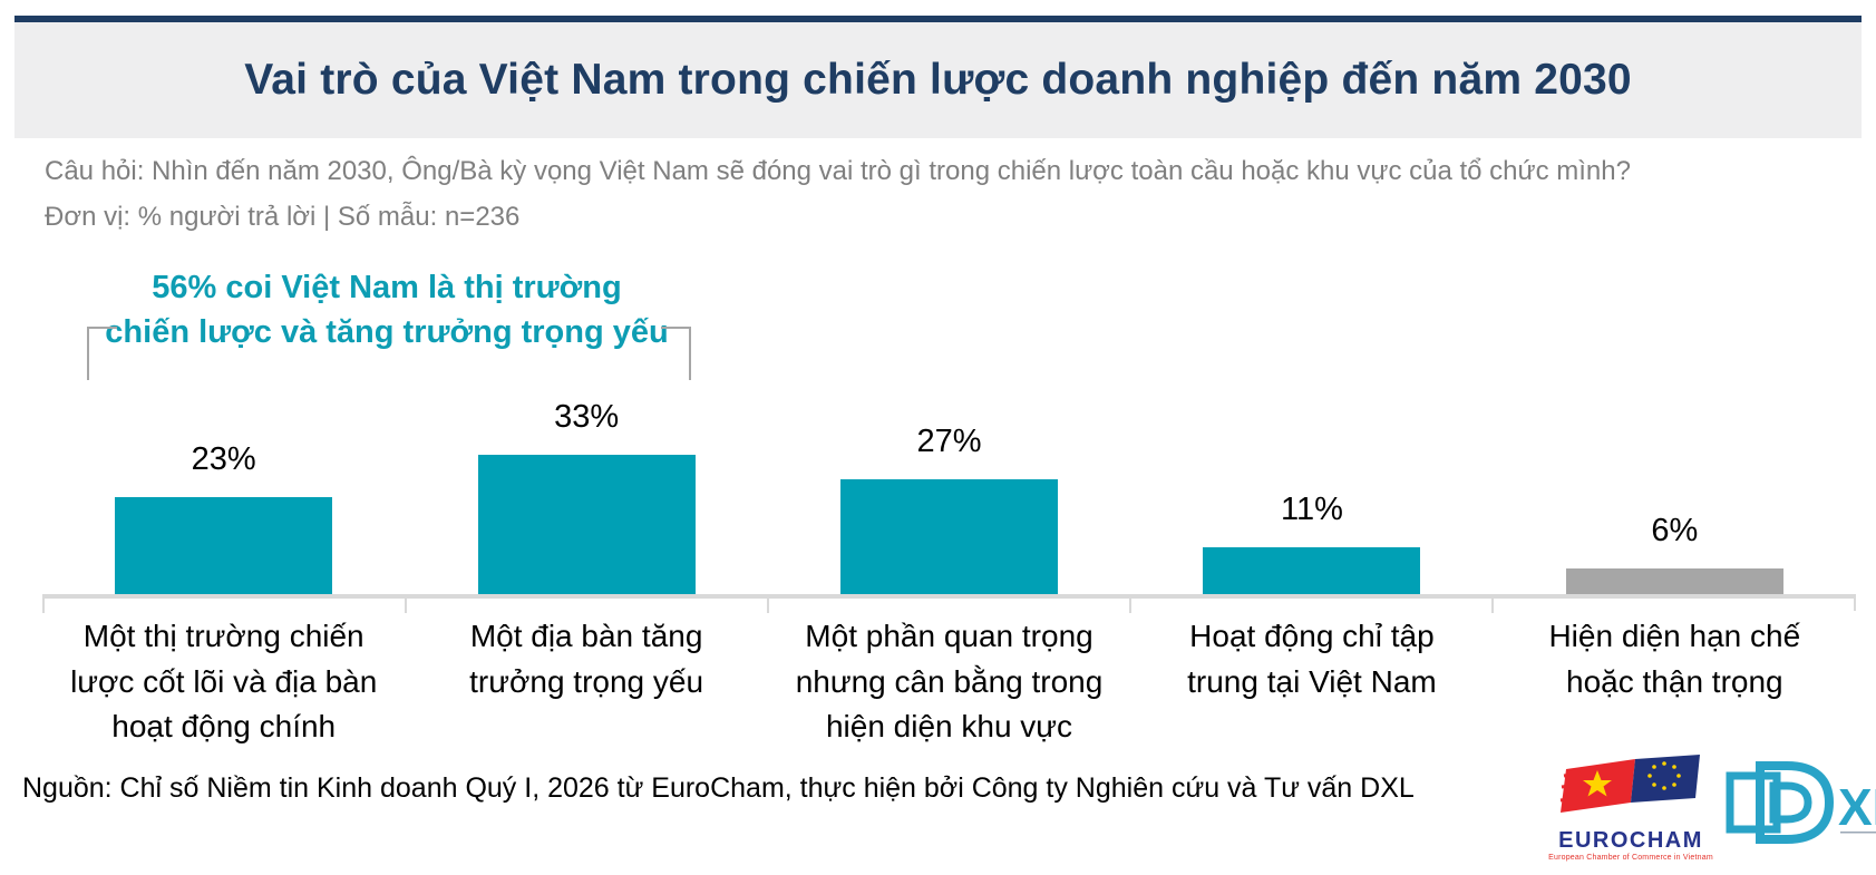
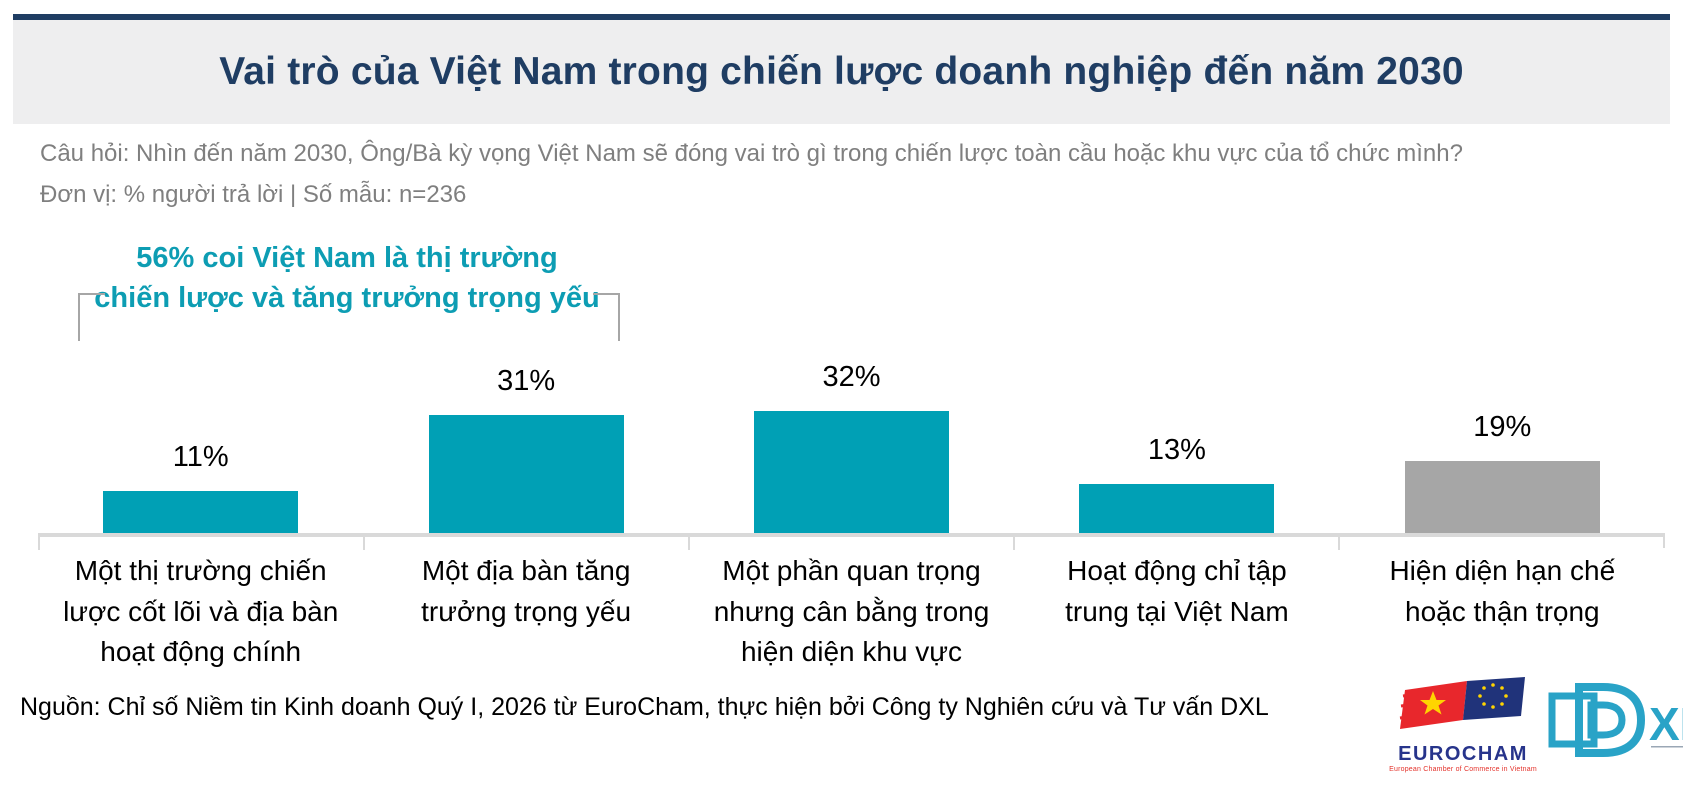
Một thị trường chiến lược cốt lõi và địa bàn hoạt động chính: 23% -> 11%
Một địa bàn tăng trưởng trọng yếu: 33% -> 31%
Một phần quan trọng nhưng cân bằng trong hiện diện khu vực: 27% -> 32%
Hoạt động chỉ tập trung tại Việt Nam: 11% -> 13%
Hiện diện hạn chế hoặc thận trọng: 6% -> 19%
